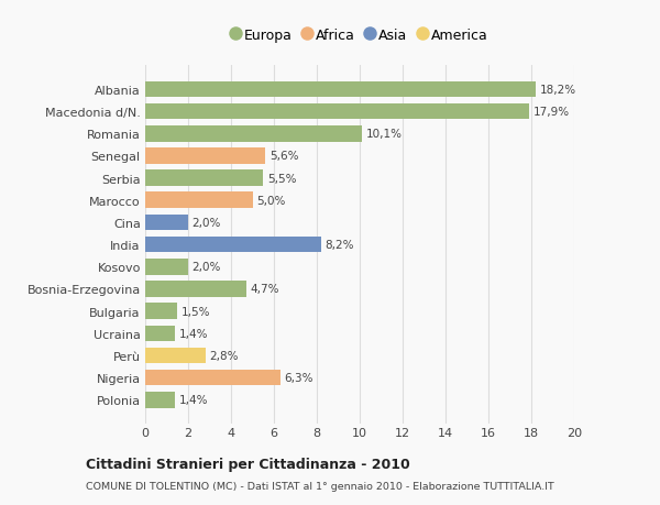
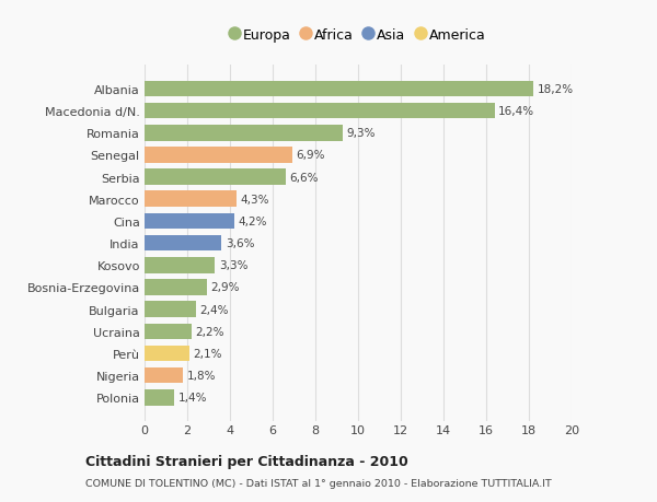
Macedonia d/N.: 17,9% -> 16,4%
Romania: 10,1% -> 9,3%
Senegal: 5,6% -> 6,9%
Serbia: 5,5% -> 6,6%
Marocco: 5,0% -> 4,3%
Cina: 2,0% -> 4,2%
India: 8,2% -> 3,6%
Kosovo: 2,0% -> 3,3%
Bosnia-Erzegovina: 4,7% -> 2,9%
Bulgaria: 1,5% -> 2,4%
Ucraina: 1,4% -> 2,2%
Perù: 2,8% -> 2,1%
Nigeria: 6,3% -> 1,8%
